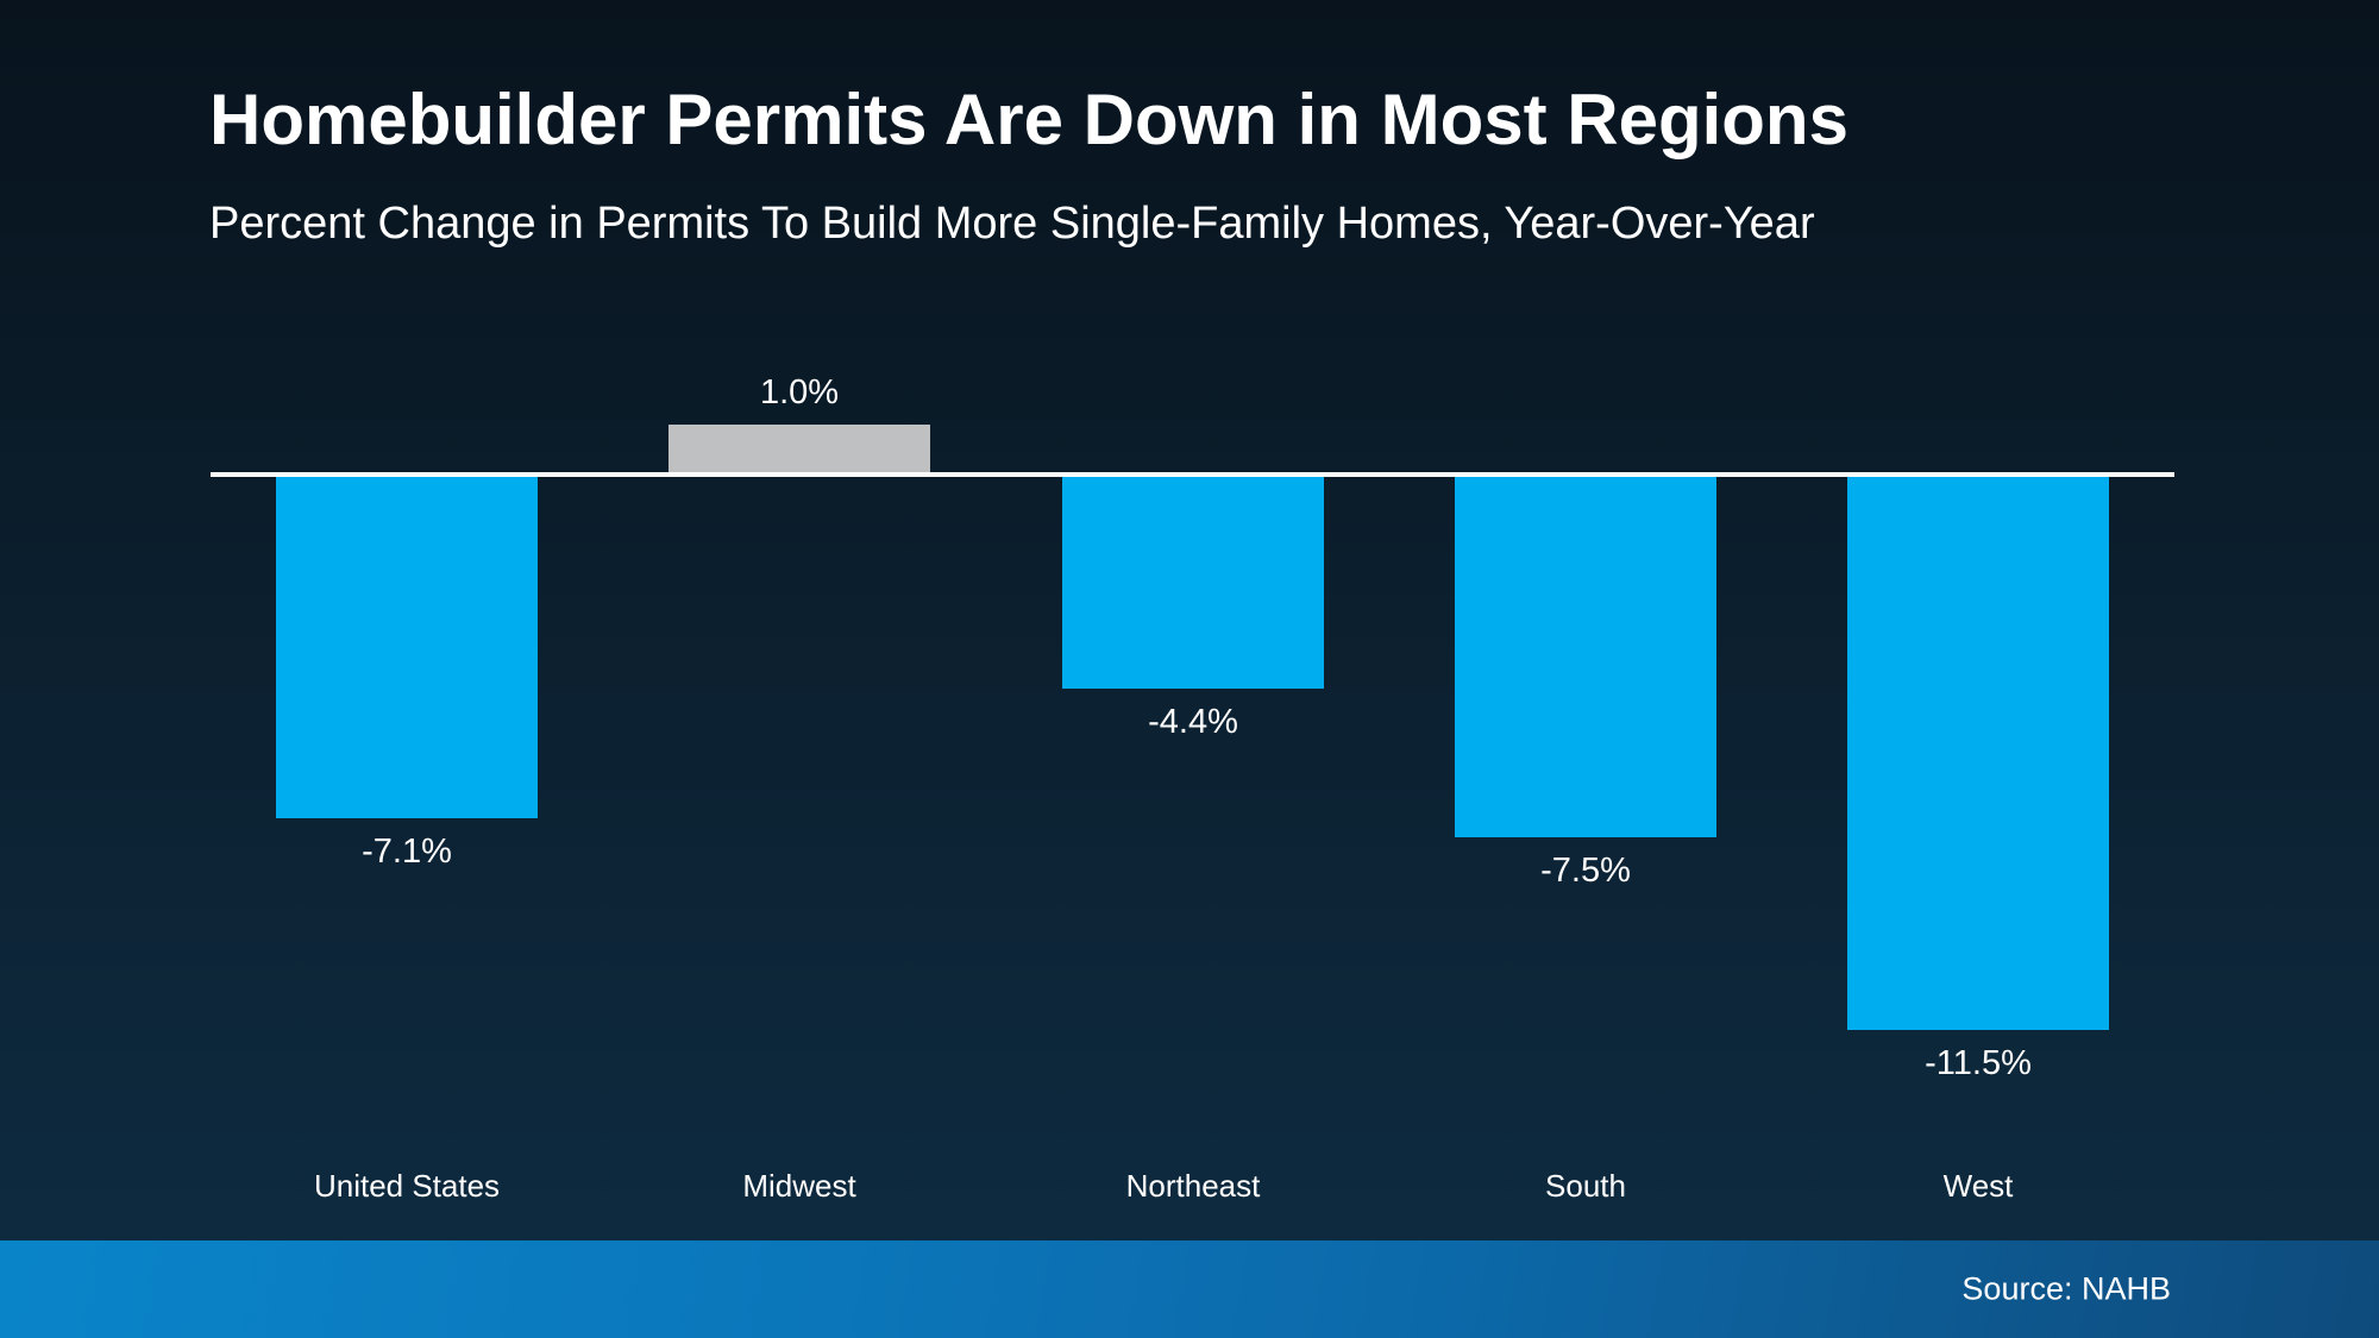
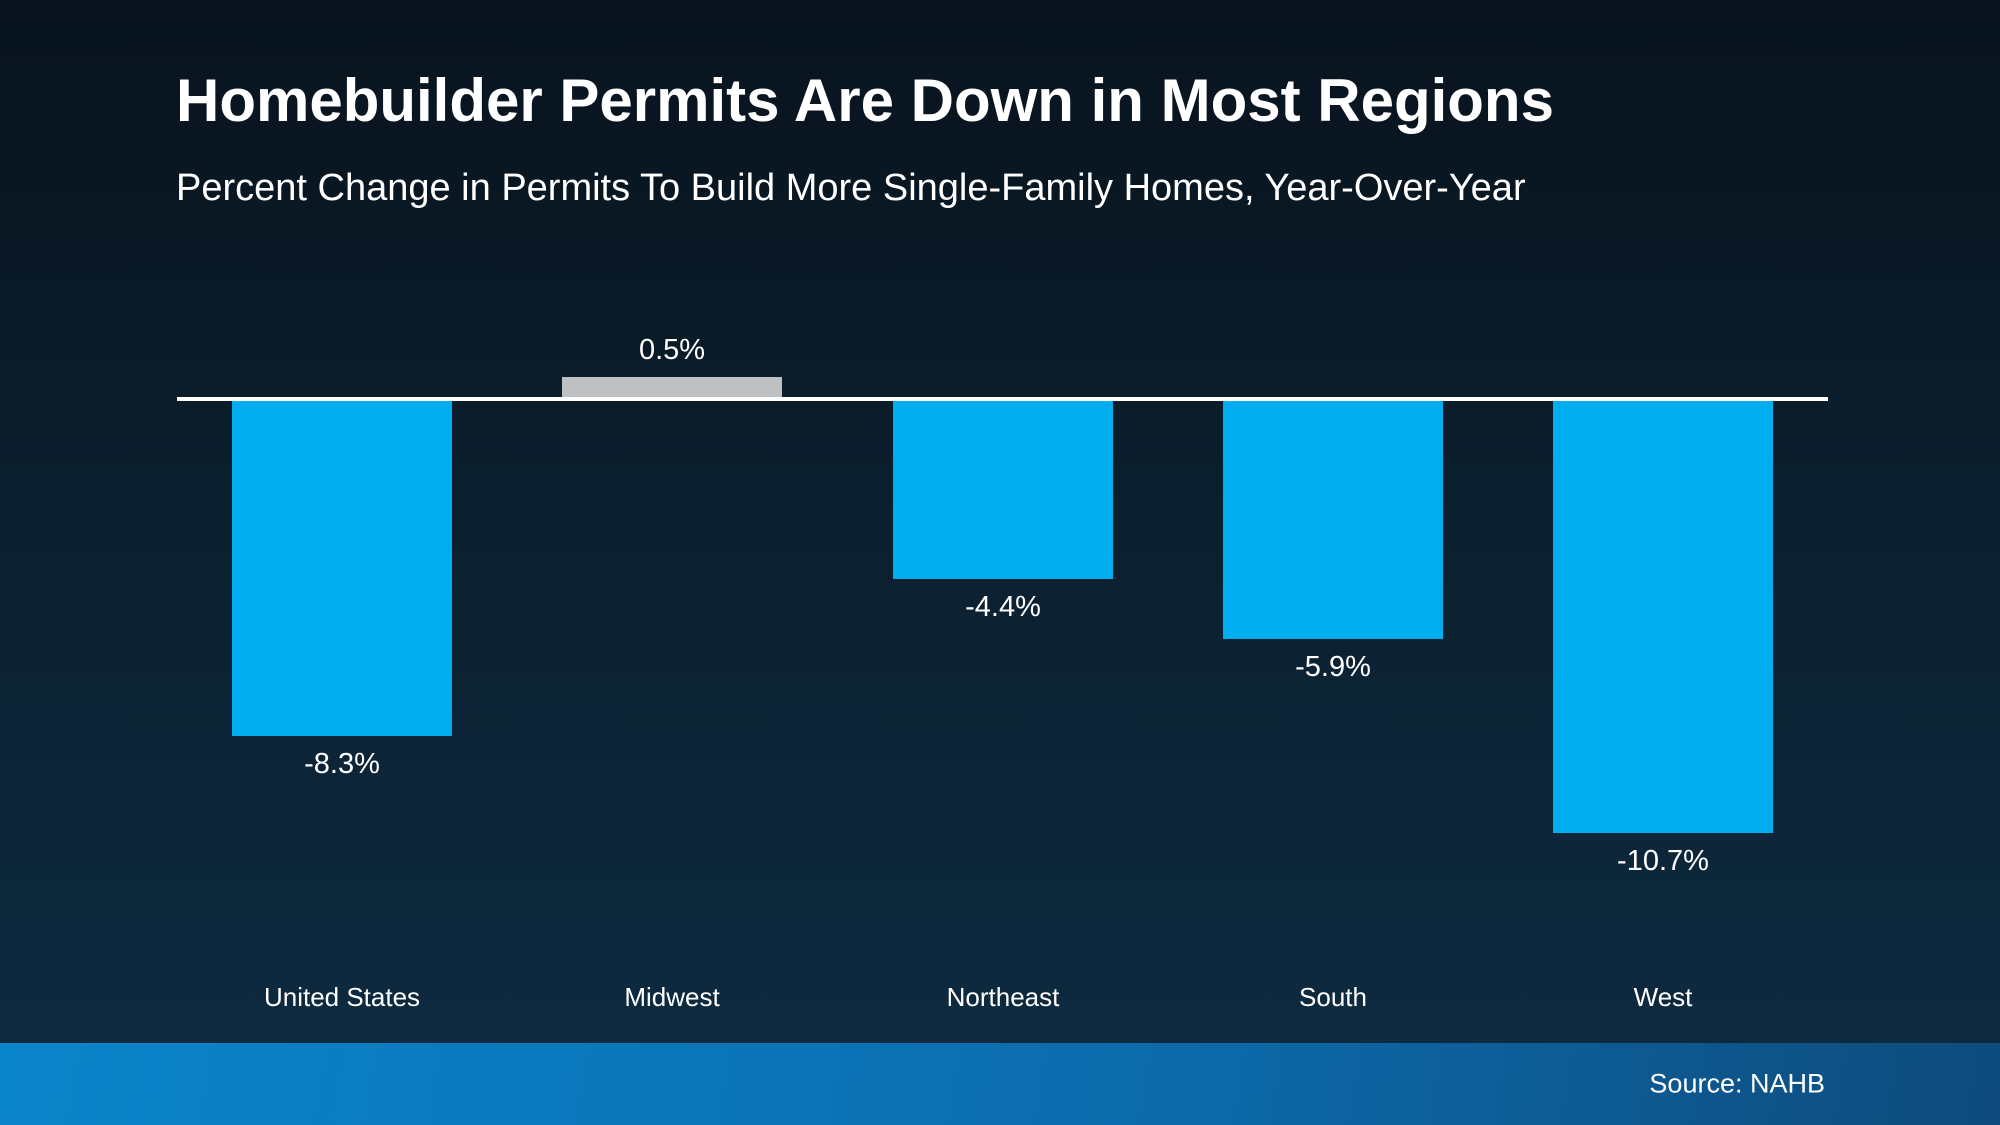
United States: -7.1% -> -8.3%
Midwest: 1.0% -> 0.5%
South: -7.5% -> -5.9%
West: -11.5% -> -10.7%
